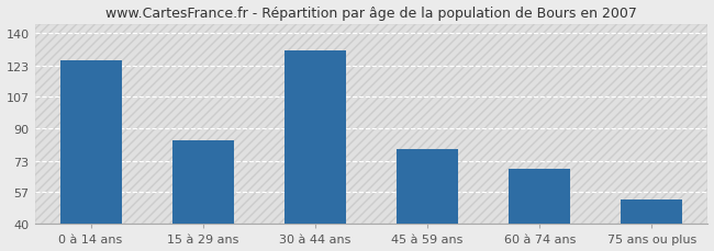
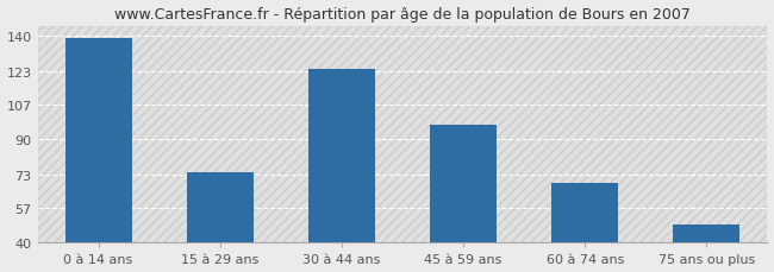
0 à 14 ans: 126 -> 139
15 à 29 ans: 84 -> 74
30 à 44 ans: 131 -> 124
45 à 59 ans: 79 -> 97
75 ans ou plus: 53 -> 49
